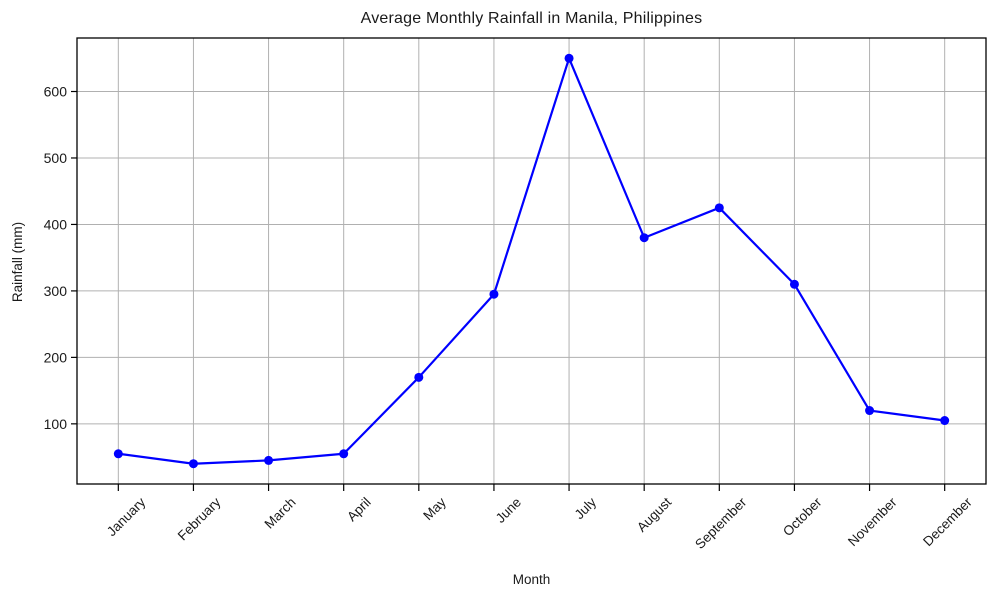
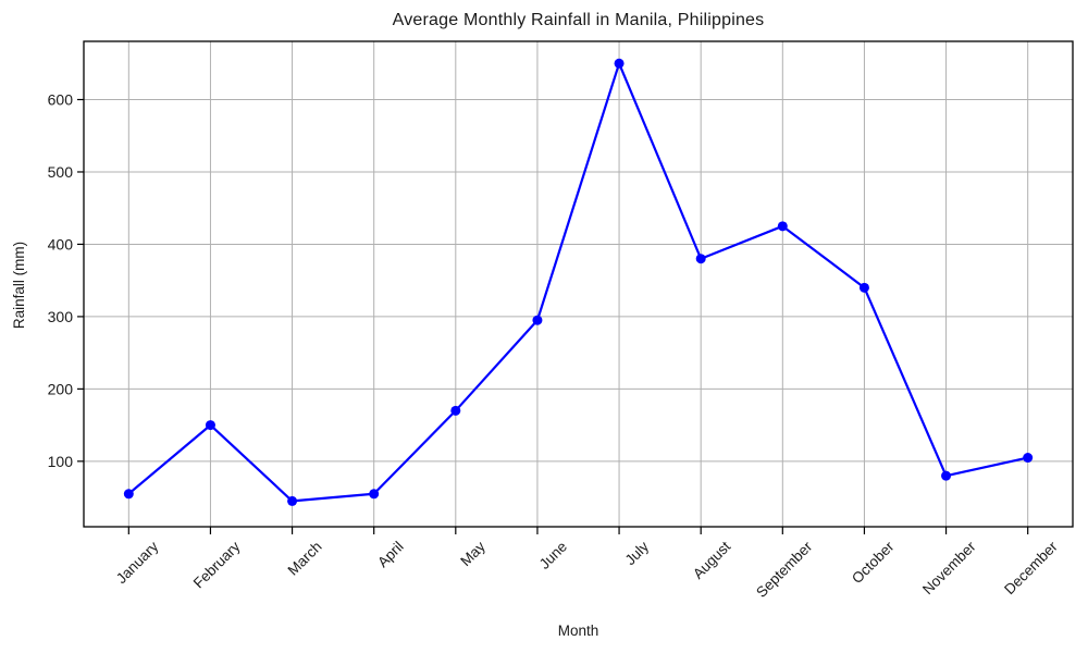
February: 40 -> 150
October: 310 -> 340
November: 120 -> 80
